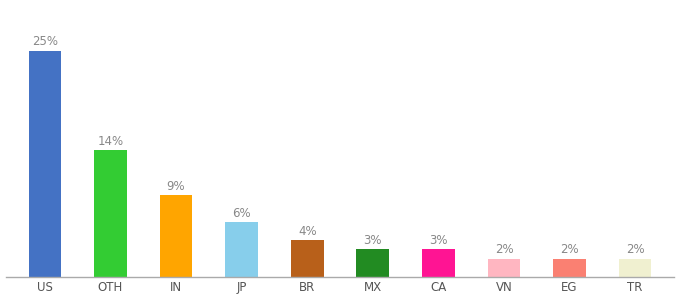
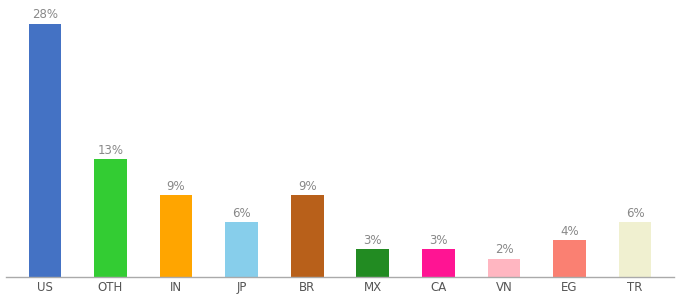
US: 25% -> 28%
OTH: 14% -> 13%
BR: 4% -> 9%
EG: 2% -> 4%
TR: 2% -> 6%
